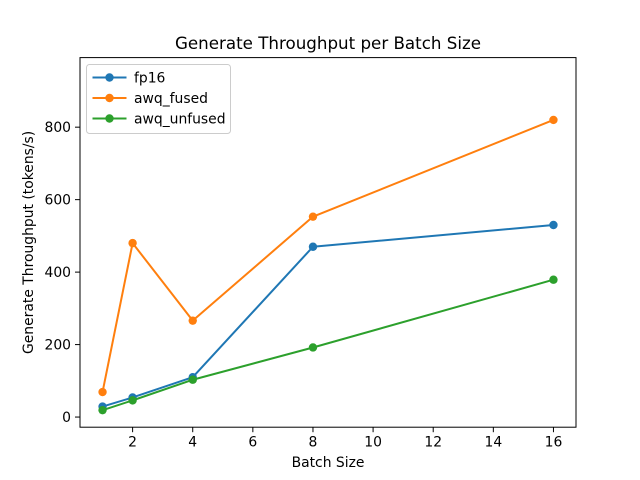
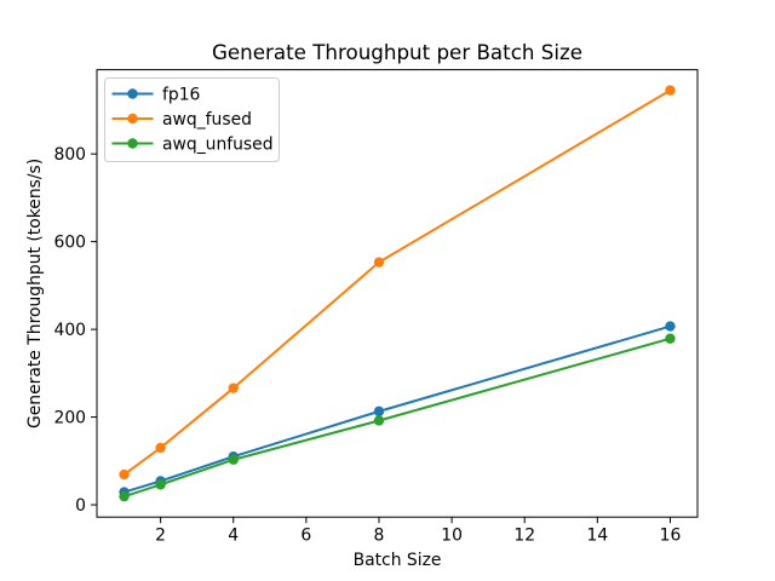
awq_fused/2: 480 -> 130
fp16/8: 470 -> 210
fp16/16: 530 -> 410
awq_fused/16: 820 -> 940
